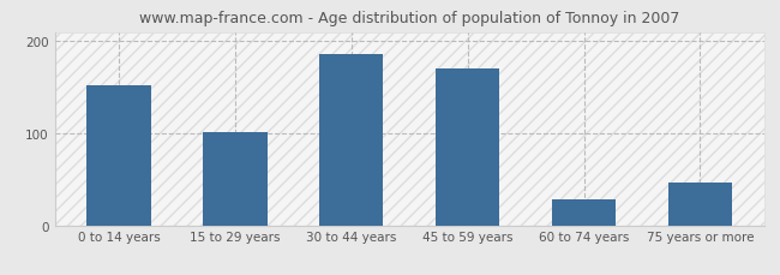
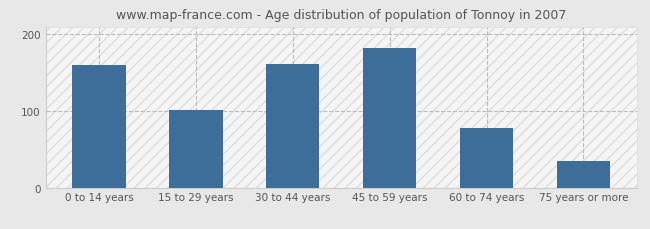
0 to 14 years: 152 -> 160
30 to 44 years: 186 -> 161
45 to 59 years: 170 -> 182
60 to 74 years: 28 -> 78
75 years or more: 46 -> 35
